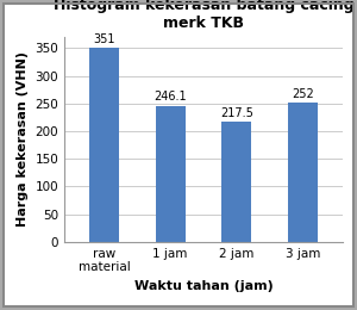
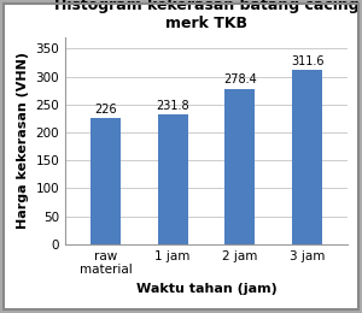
raw material: 351 -> 226
1 jam: 246.1 -> 231.8
2 jam: 217.5 -> 278.4
3 jam: 252 -> 311.6
